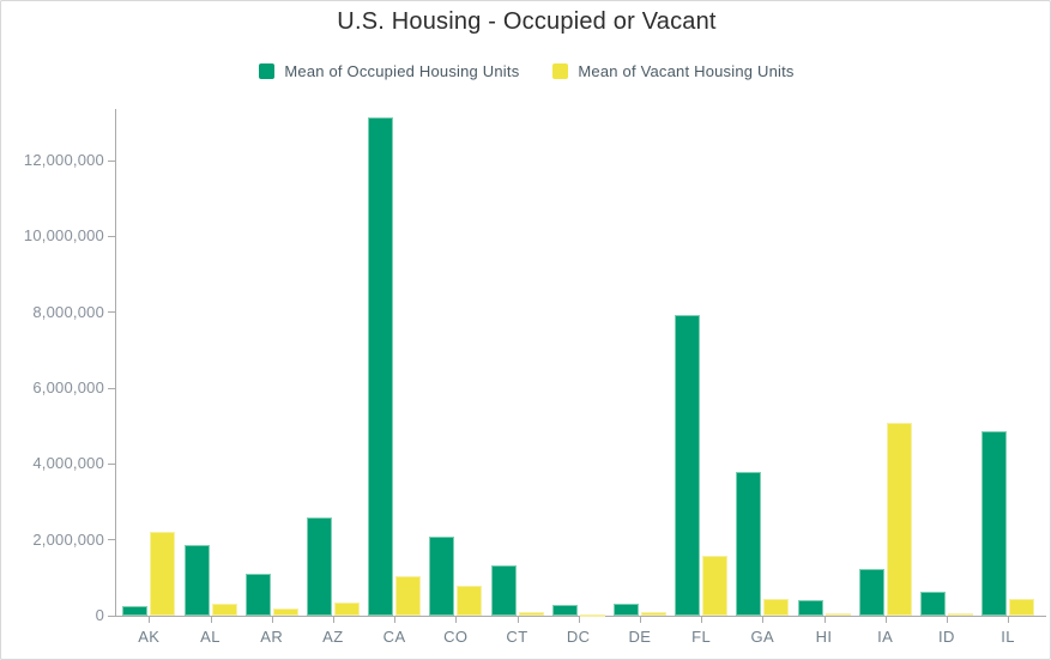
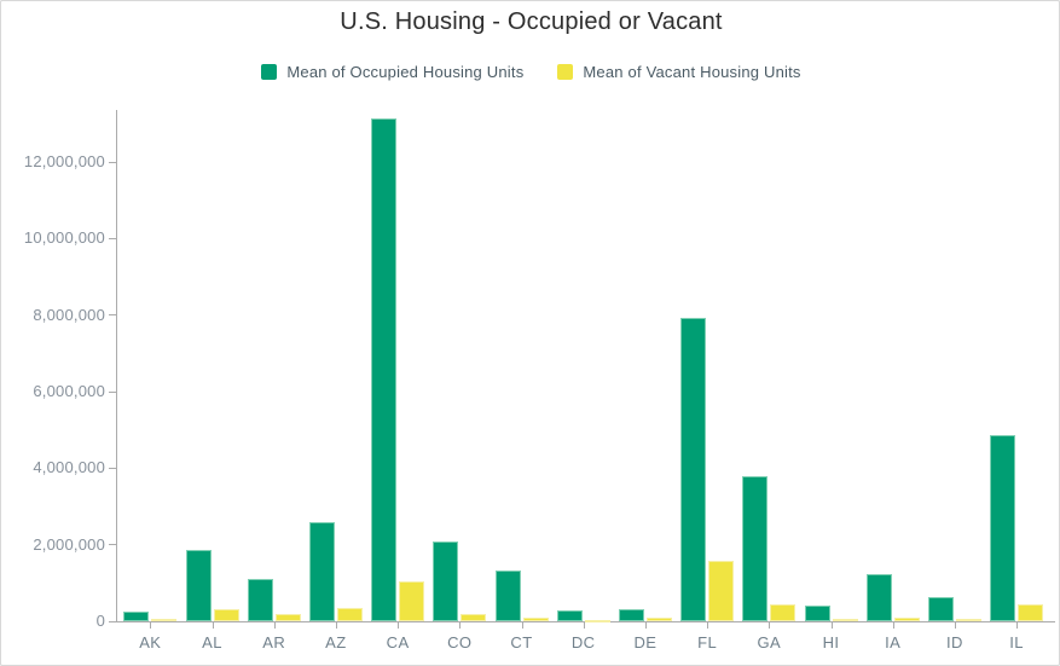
Mean of Vacant Housing Units/AK: 2200000 -> 100000
Mean of Vacant Housing Units/CO: 800000 -> 200000
Mean of Vacant Housing Units/IA: 5100000 -> 100000
